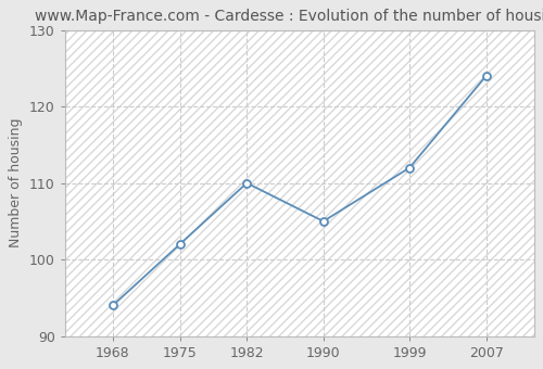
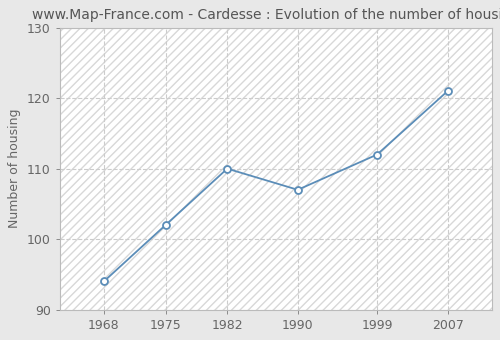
1990: 105 -> 107
2007: 124 -> 121
